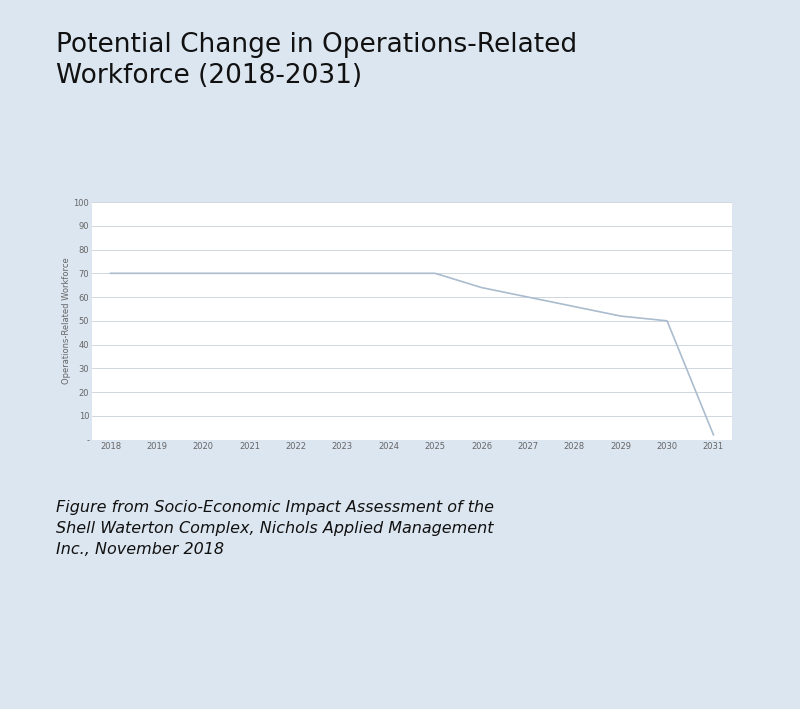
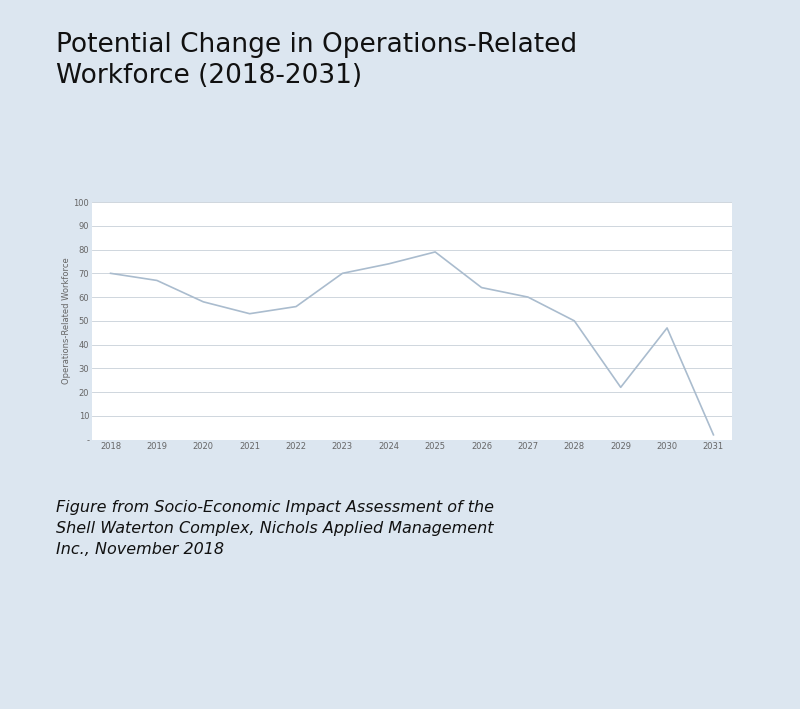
2019: 70 -> 67
2020: 70 -> 58
2021: 70 -> 53
2022: 70 -> 56
2024: 70 -> 74
2025: 70 -> 79
2028: 56 -> 50
2029: 52 -> 22
2030: 50 -> 47
